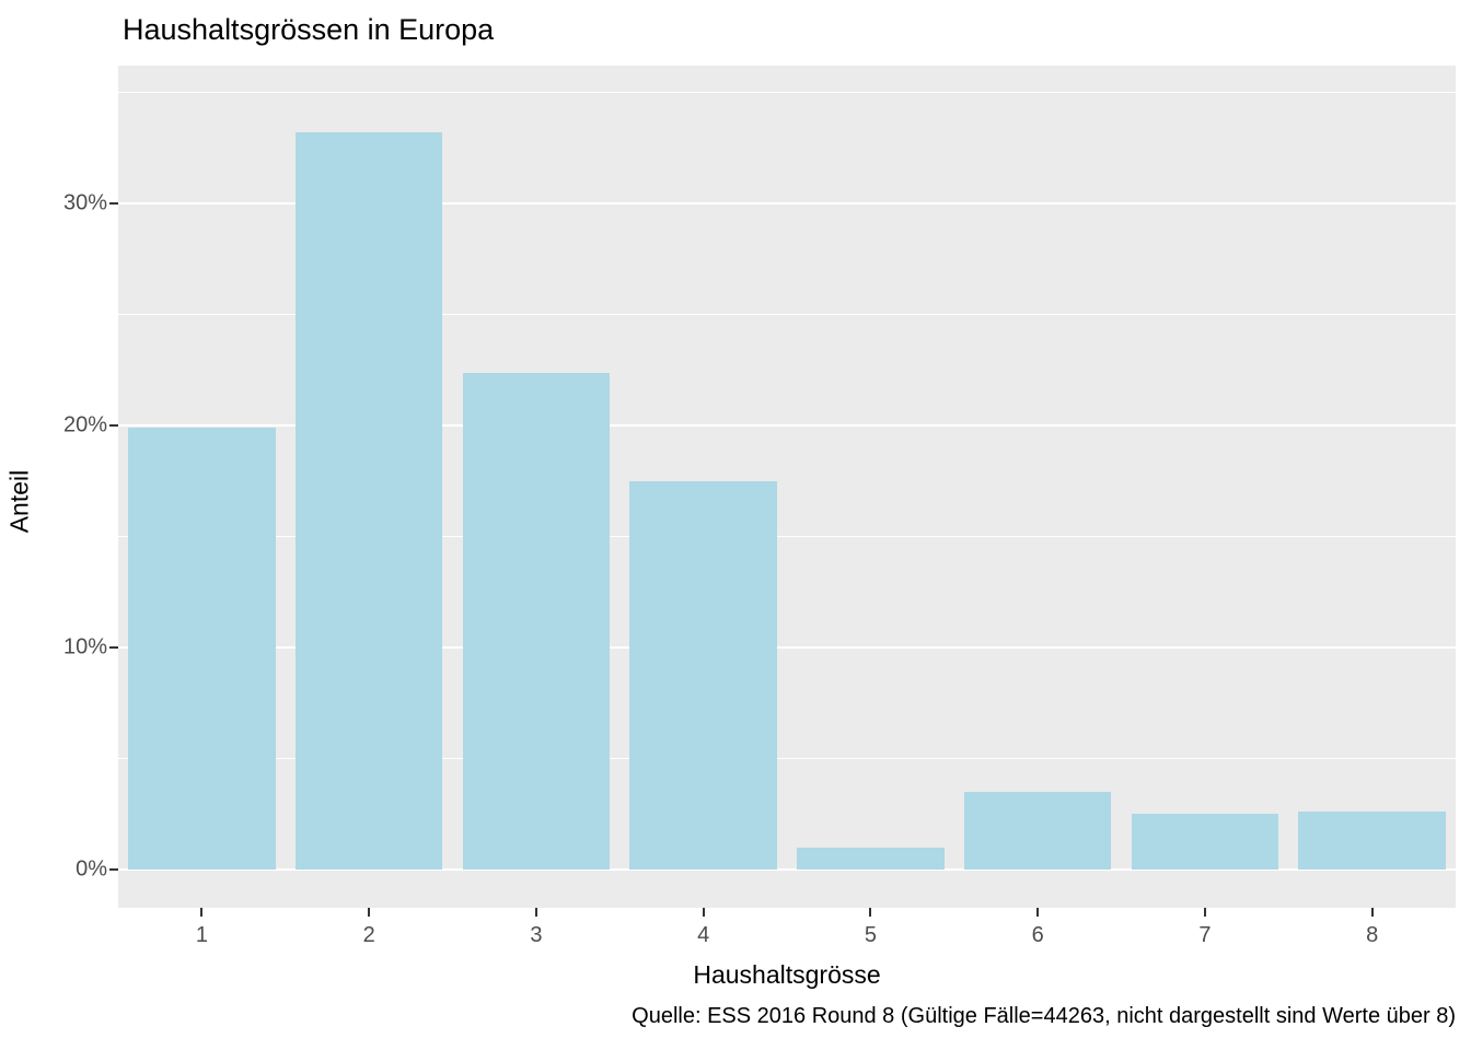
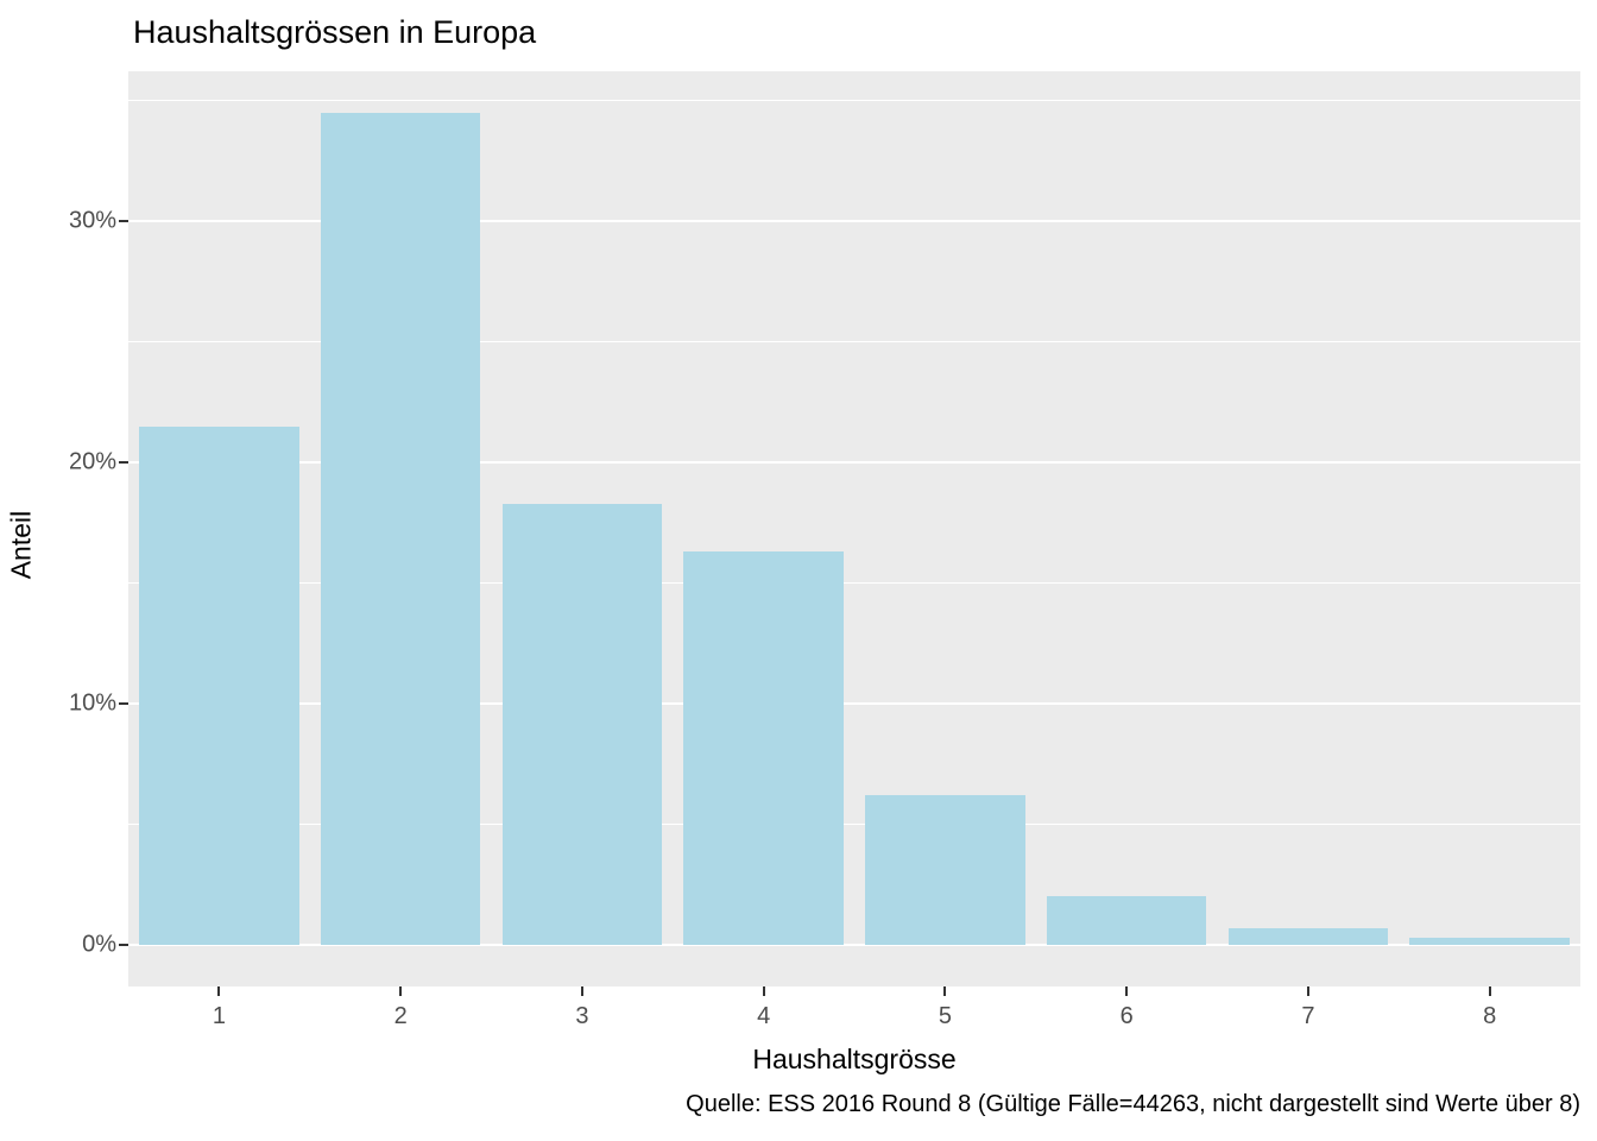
1: 19.9% -> 21.5%
2: 33.2% -> 34.5%
3: 22.4% -> 18.3%
4: 17.5% -> 16.3%
5: 1.0% -> 6.2%
6: 3.5% -> 2.0%
7: 2.5% -> 0.7%
8: 2.6% -> 0.3%
